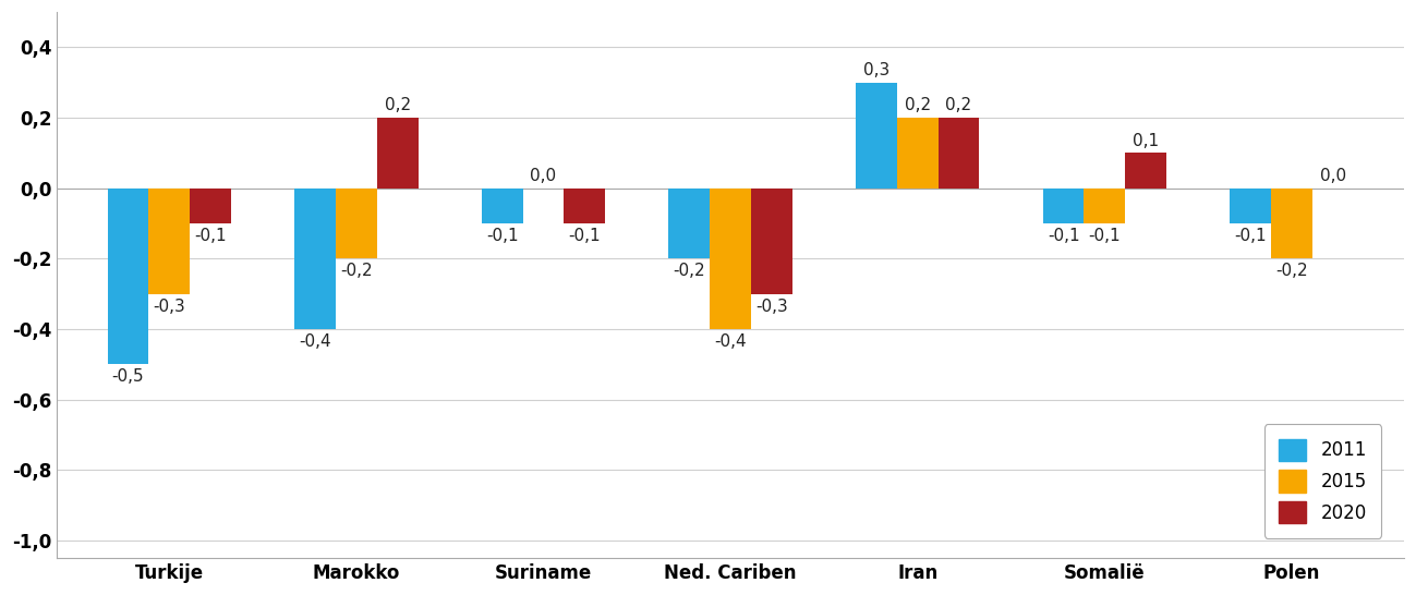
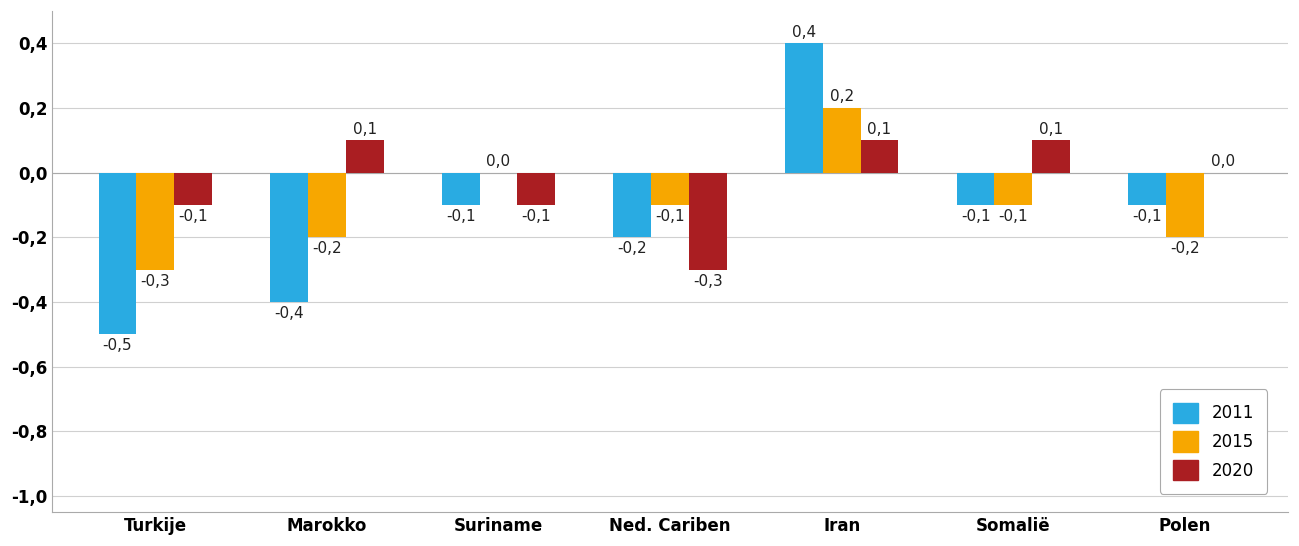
2020/Marokko: 0,2 -> 0,1
2015/Ned. Cariben: -0,4 -> -0,1
2011/Iran: 0,3 -> 0,4
2020/Iran: 0,2 -> 0,1
